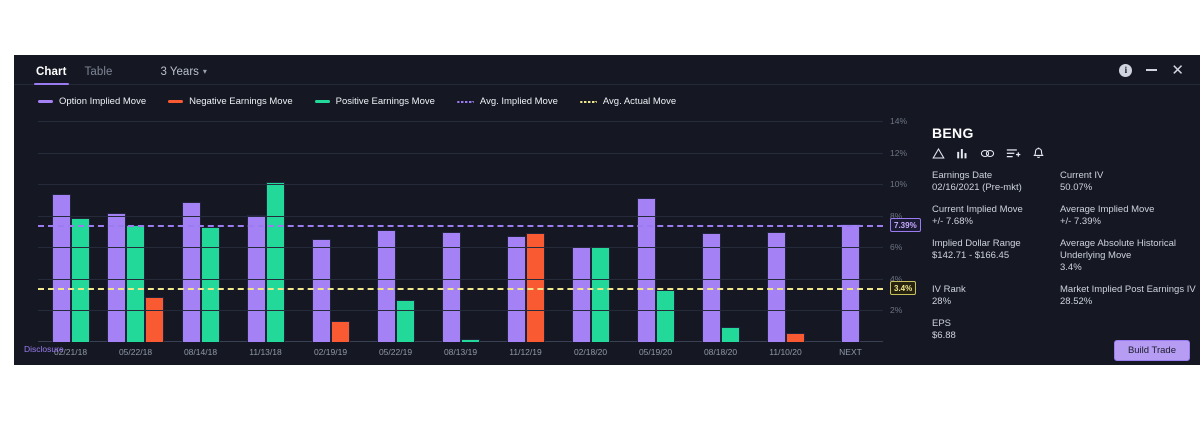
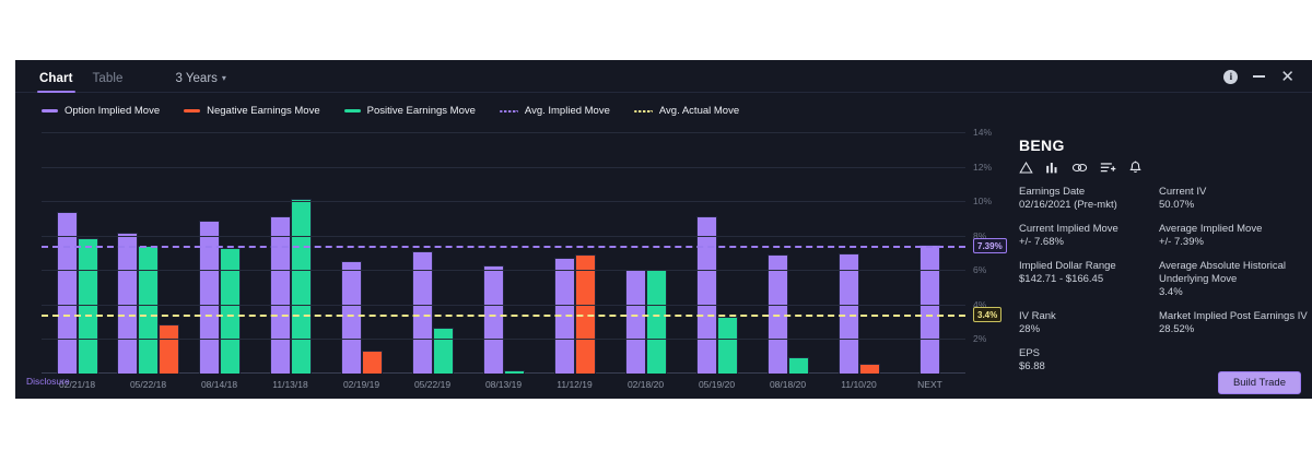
Option Implied Move/11/13/18: 8.1% -> 9.1%
Option Implied Move/08/13/19: 7.0% -> 6.3%
